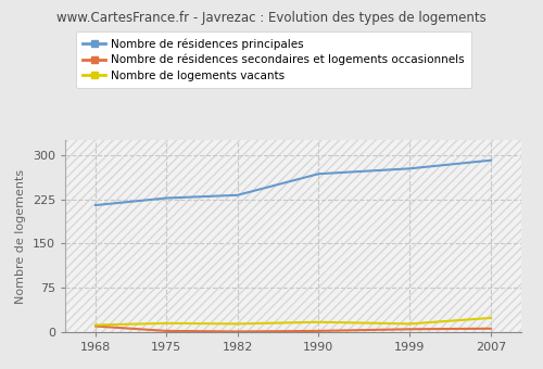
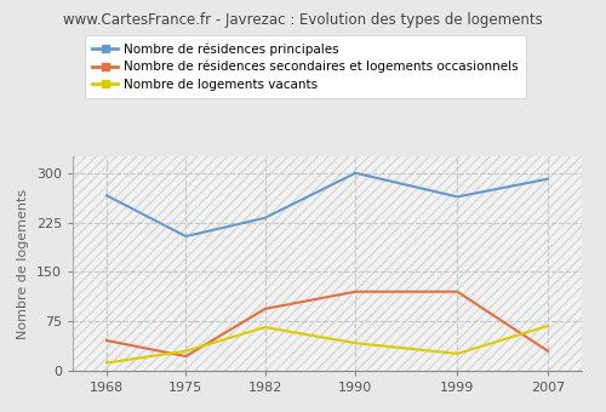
Nombre de résidences principales/1968: 215 -> 266
Nombre de résidences secondaires et logements occasionnels/1968: 10 -> 46
Nombre de résidences principales/1975: 227 -> 204
Nombre de résidences secondaires et logements occasionnels/1975: 2 -> 22
Nombre de logements vacants/1975: 15 -> 30
Nombre de résidences secondaires et logements occasionnels/1982: 1 -> 94
Nombre de logements vacants/1982: 14 -> 66
Nombre de résidences principales/1990: 268 -> 300
Nombre de résidences secondaires et logements occasionnels/1990: 2 -> 120
Nombre de logements vacants/1990: 17 -> 42
Nombre de résidences principales/1999: 277 -> 264
Nombre de résidences secondaires et logements occasionnels/1999: 5 -> 120
Nombre de logements vacants/1999: 14 -> 26
Nombre de résidences secondaires et logements occasionnels/2007: 6 -> 30
Nombre de logements vacants/2007: 24 -> 68
